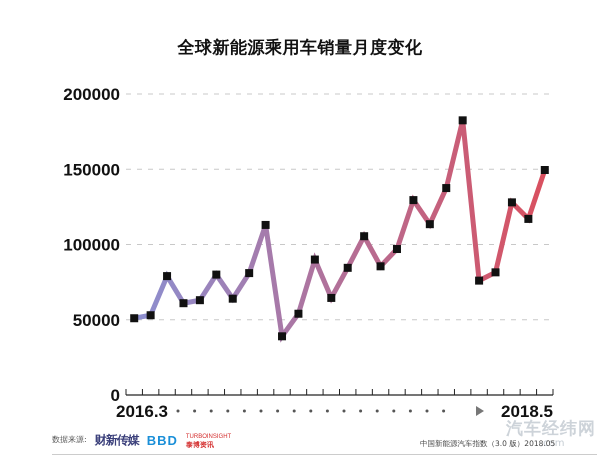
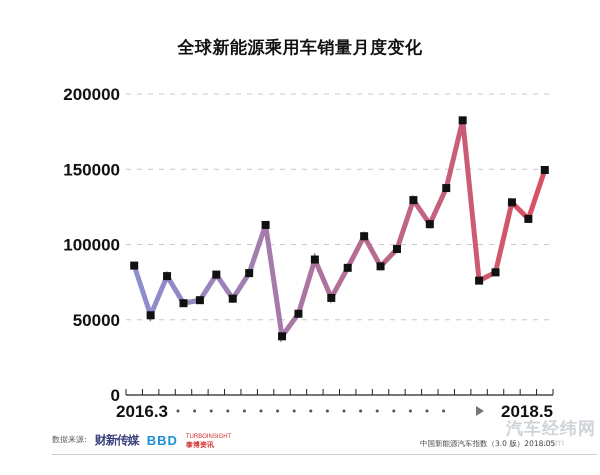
2016.3: 51000 -> 86000
